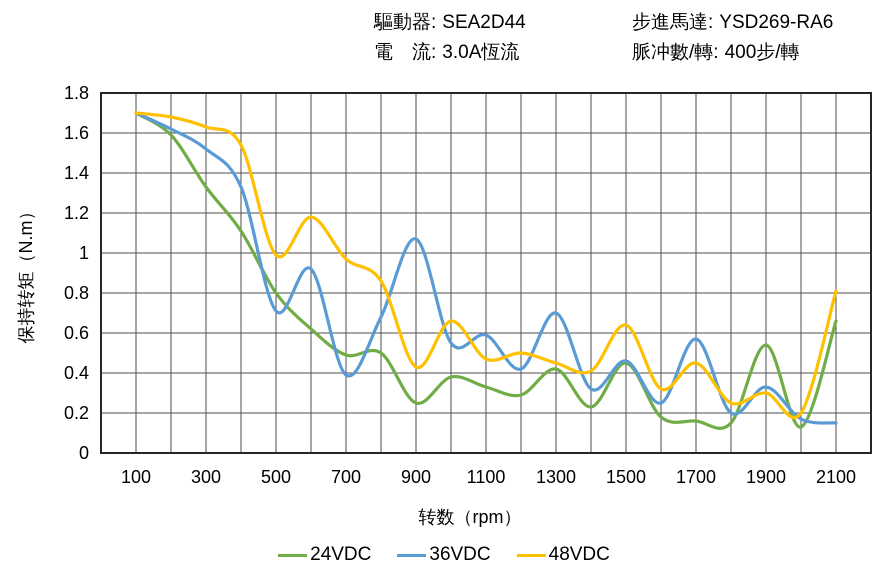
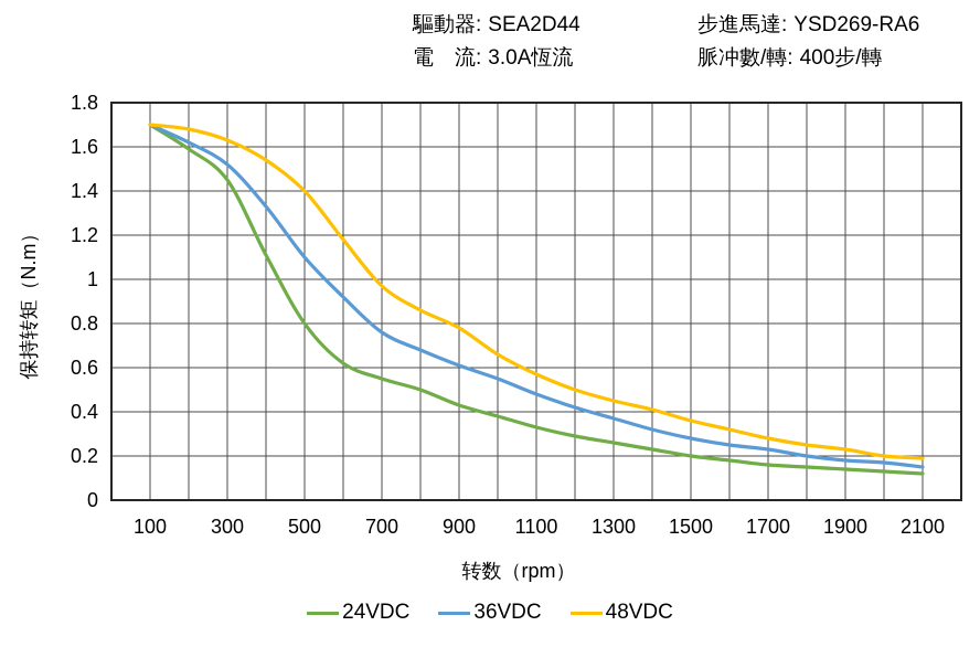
24VDC/300: 1.33 -> 1.45
36VDC/500: 0.71 -> 1.10
48VDC/500: 0.99 -> 1.40
24VDC/700: 0.49 -> 0.55
36VDC/700: 0.39 -> 0.76
24VDC/900: 0.25 -> 0.43
36VDC/900: 1.07 -> 0.61
48VDC/900: 0.43 -> 0.78
36VDC/1100: 0.59 -> 0.48
48VDC/1100: 0.47 -> 0.57
24VDC/1300: 0.42 -> 0.26
36VDC/1300: 0.70 -> 0.37
24VDC/1500: 0.45 -> 0.20
36VDC/1500: 0.46 -> 0.28
48VDC/1500: 0.64 -> 0.36
36VDC/1700: 0.57 -> 0.23
48VDC/1700: 0.45 -> 0.28
24VDC/1900: 0.54 -> 0.14
36VDC/1900: 0.33 -> 0.18
48VDC/1900: 0.30 -> 0.23
24VDC/2100: 0.66 -> 0.12
48VDC/2100: 0.81 -> 0.19
